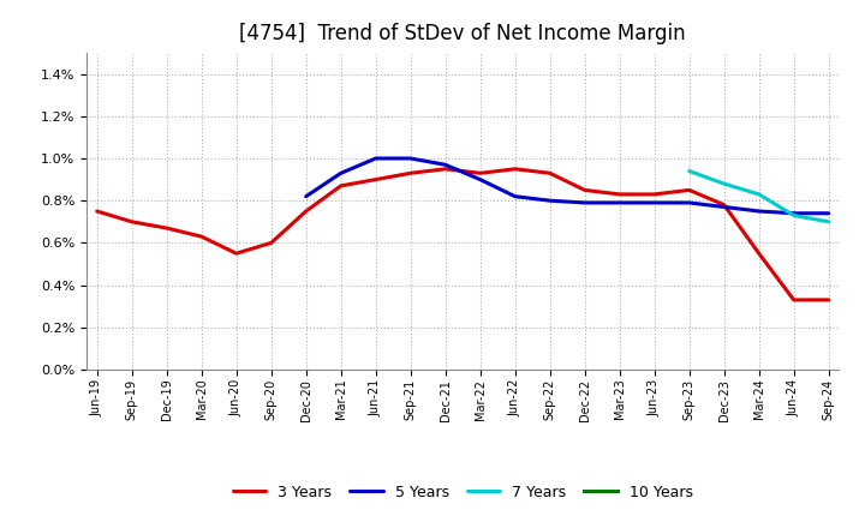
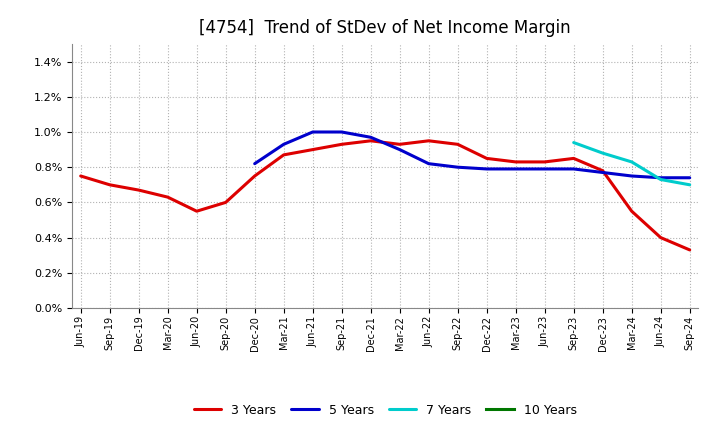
3 Years/Jun-24: 0.33% -> 0.40%
